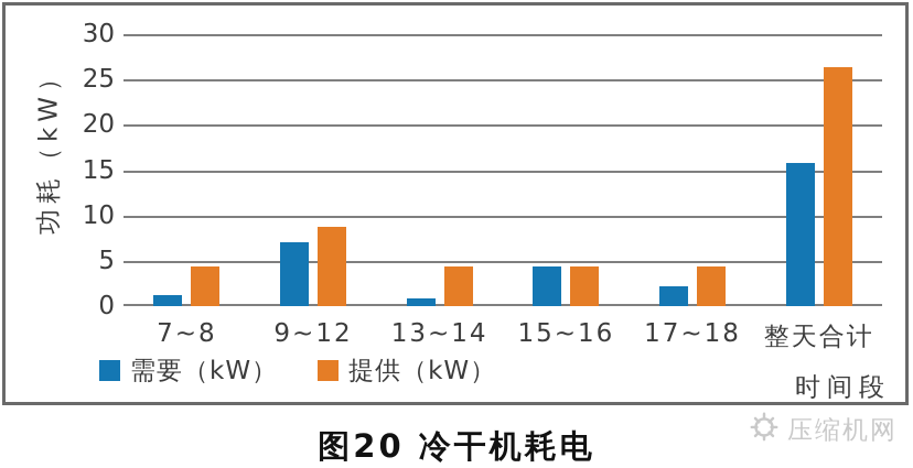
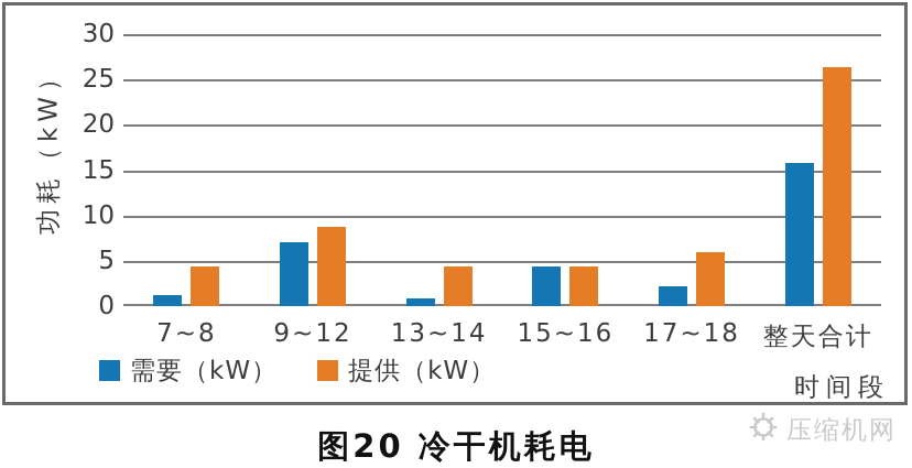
提供（kW）/17~18: 4 -> 6
